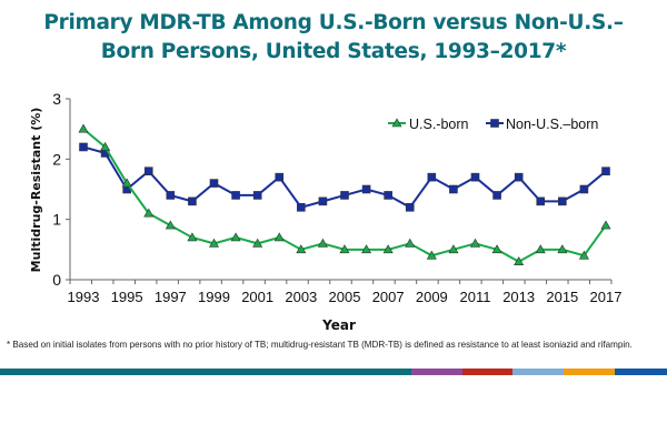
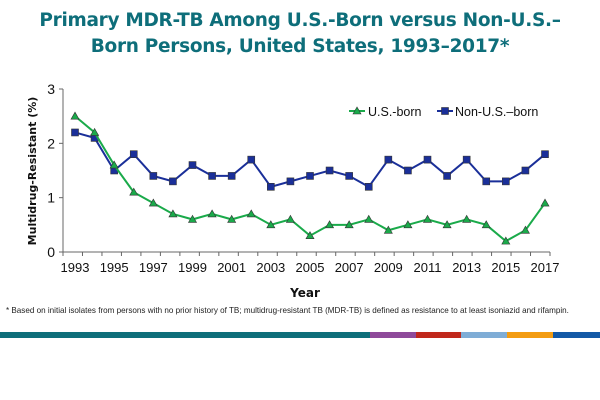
U.S.-born/2005: 0.5 -> 0.3
U.S.-born/2013: 0.3 -> 0.6
U.S.-born/2015: 0.5 -> 0.2
